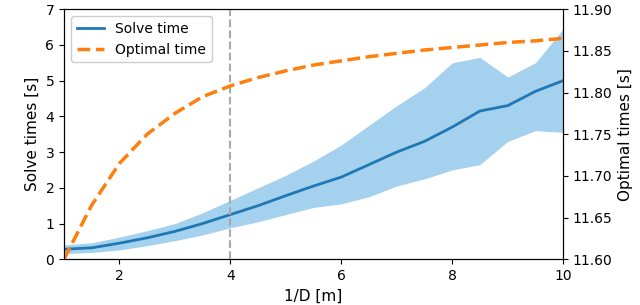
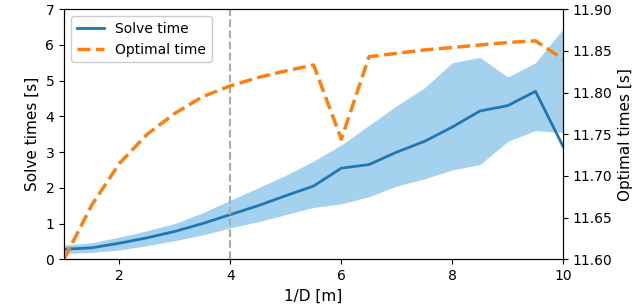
Solve time/6: 2.30 -> 2.55
Optimal time/6: 11.838 -> 11.744
Solve time/10: 5.00 -> 3.15
Optimal time/10: 11.865 -> 11.840
